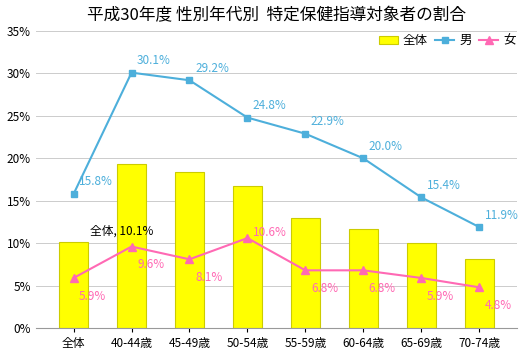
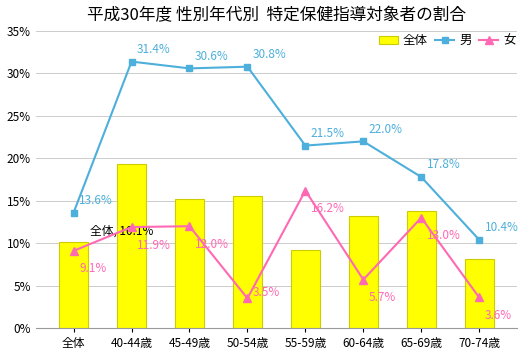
男/全体: 15.8% -> 13.6%
女/全体: 5.9% -> 9.1%
男/40-44歳: 30.1% -> 31.4%
女/40-44歳: 9.6% -> 11.9%
全体/45-49歳: 18.4% -> 15.2%
男/45-49歳: 29.2% -> 30.6%
女/45-49歳: 8.1% -> 12.0%
全体/50-54歳: 16.7% -> 15.6%
男/50-54歳: 24.8% -> 30.8%
女/50-54歳: 10.6% -> 3.5%
全体/55-59歳: 13.0% -> 9.2%
男/55-59歳: 22.9% -> 21.5%
女/55-59歳: 6.8% -> 16.2%
全体/60-64歳: 11.7% -> 13.2%
男/60-64歳: 20.0% -> 22.0%
女/60-64歳: 6.8% -> 5.7%
全体/65-69歳: 10.0% -> 13.8%
男/65-69歳: 15.4% -> 17.8%
女/65-69歳: 5.9% -> 13.0%
男/70-74歳: 11.9% -> 10.4%
女/70-74歳: 4.8% -> 3.6%
